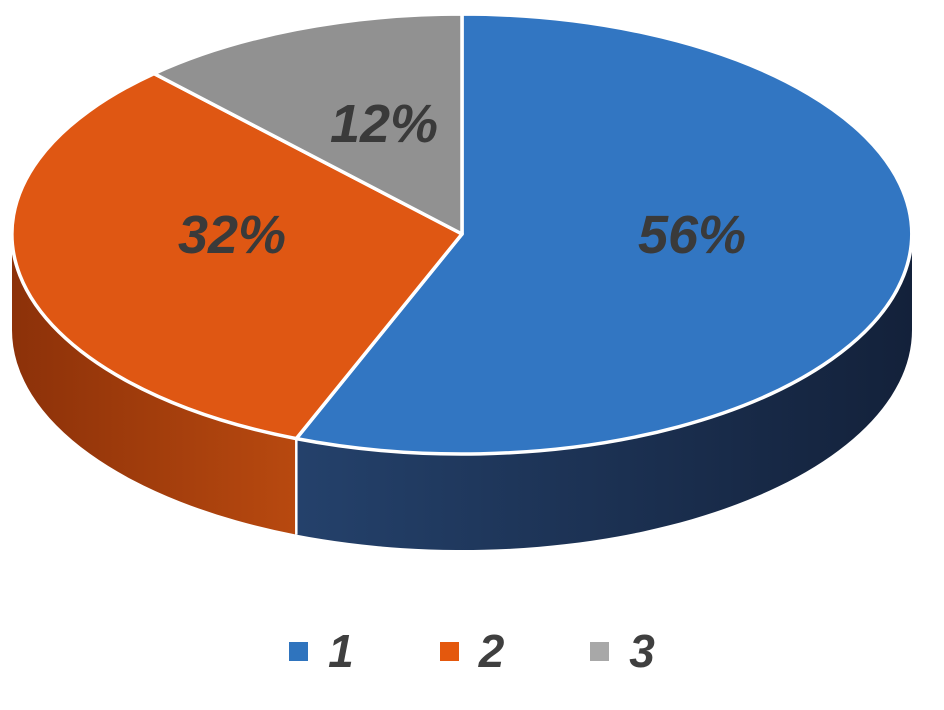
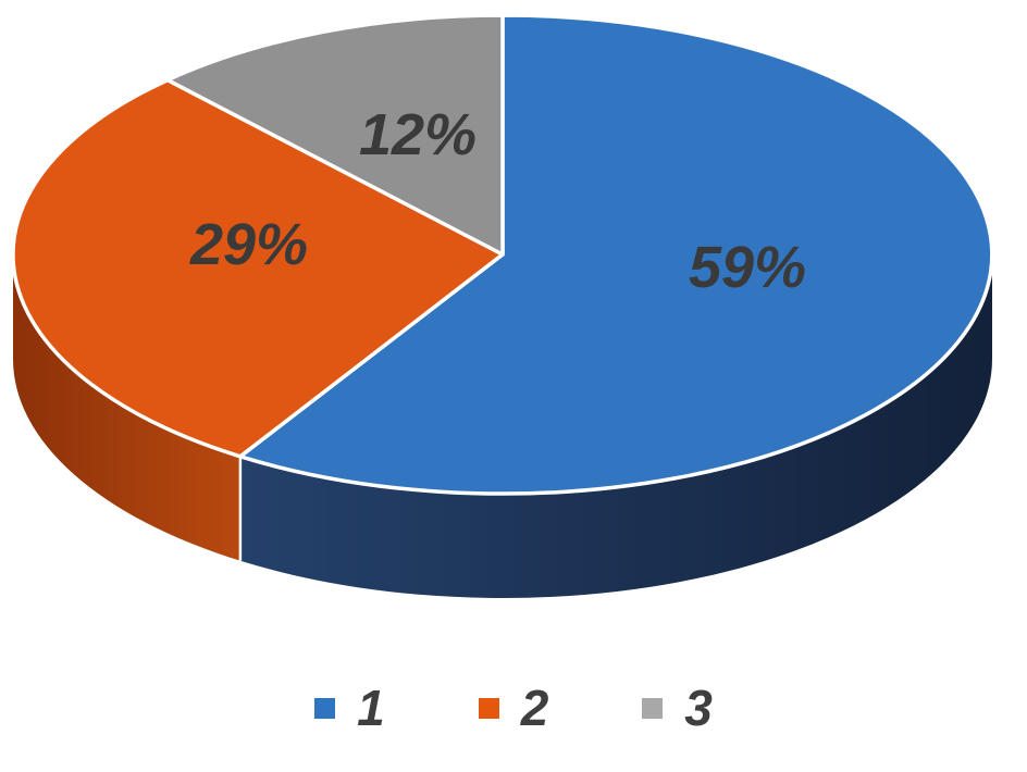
1: 56% -> 59%
2: 32% -> 29%
